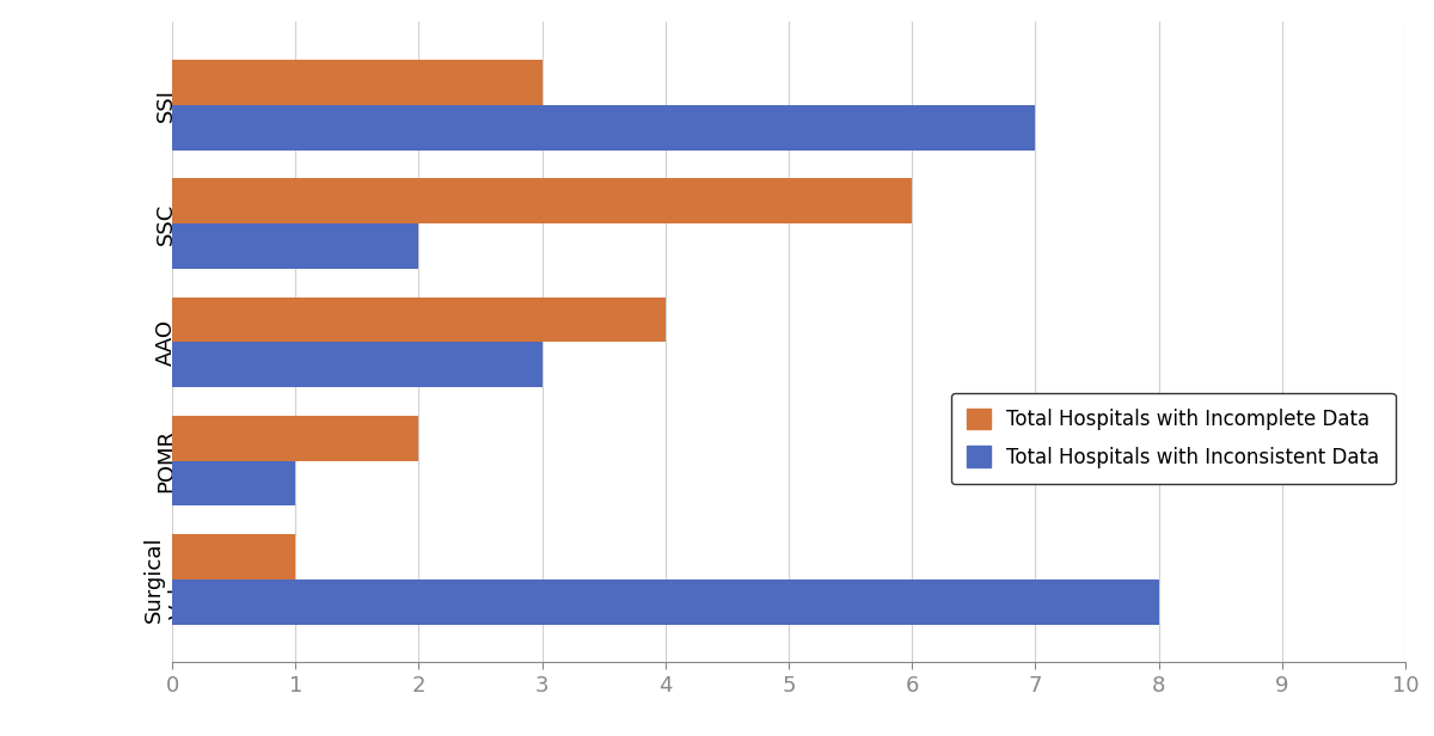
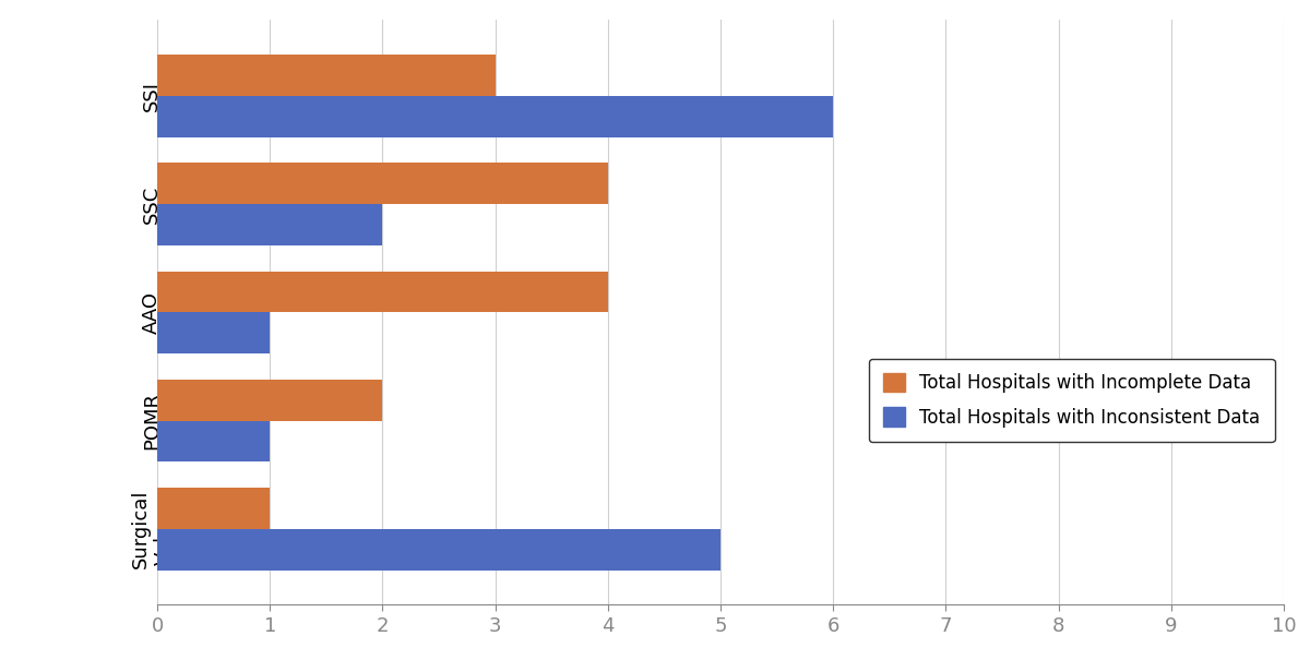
Total Hospitals with Inconsistent Data/SSI: 7 -> 6
Total Hospitals with Incomplete Data/SSC: 6 -> 4
Total Hospitals with Inconsistent Data/AAO: 3 -> 1
Total Hospitals with Inconsistent Data/Surgical Volume: 8 -> 5
